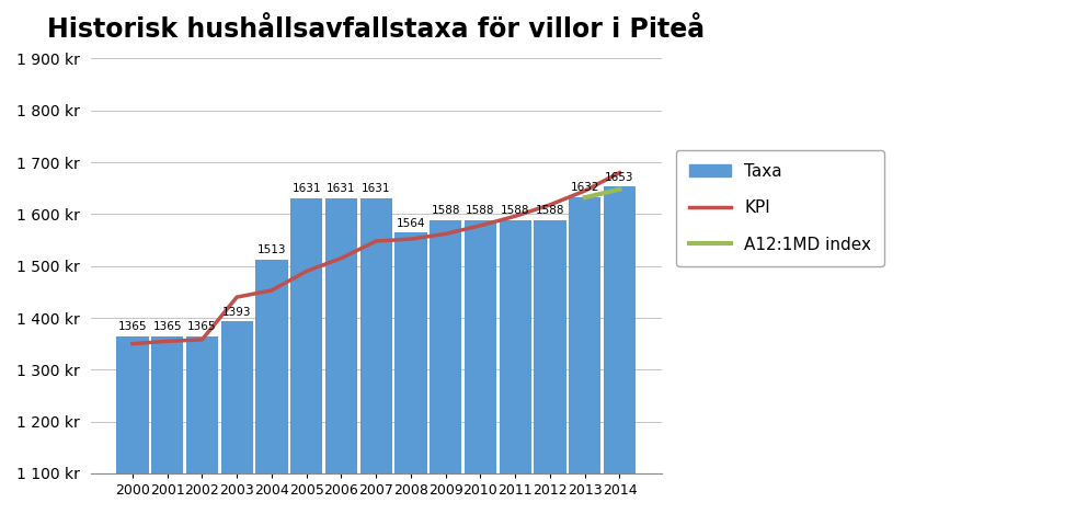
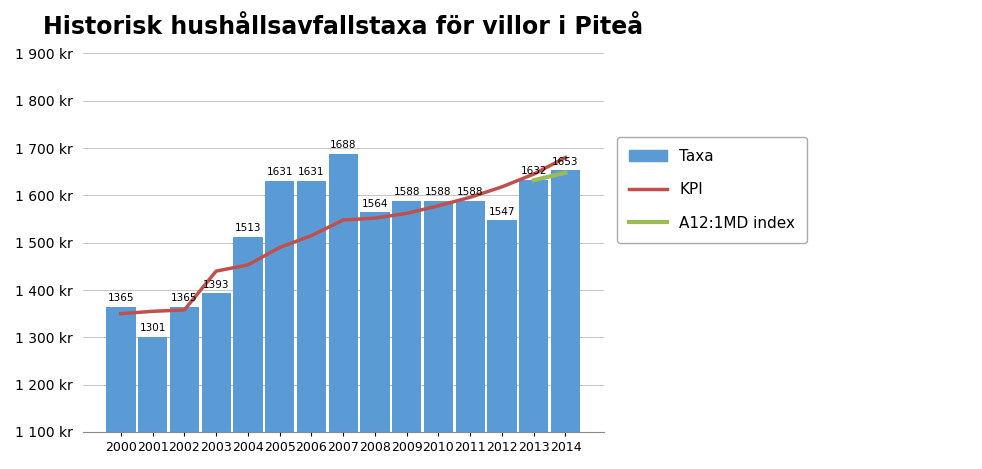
Taxa/2001: 1365 -> 1301
Taxa/2007: 1631 -> 1688
Taxa/2012: 1588 -> 1547
